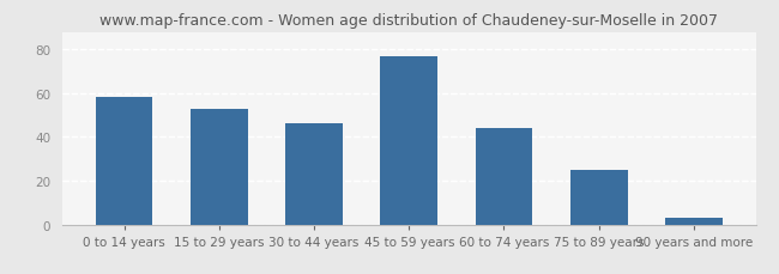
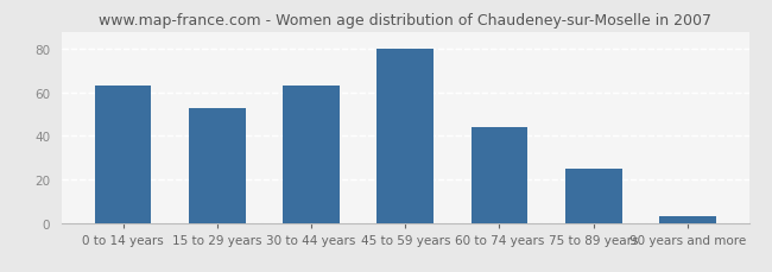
0 to 14 years: 58 -> 63
30 to 44 years: 46 -> 63
45 to 59 years: 77 -> 80
